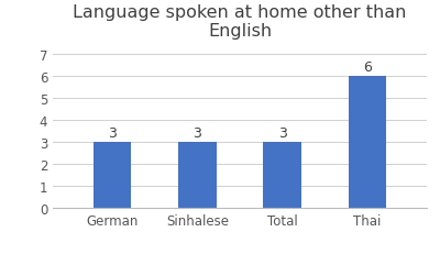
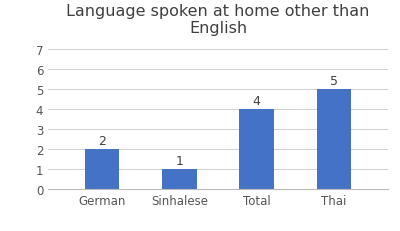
German: 3 -> 2
Sinhalese: 3 -> 1
Total: 3 -> 4
Thai: 6 -> 5
